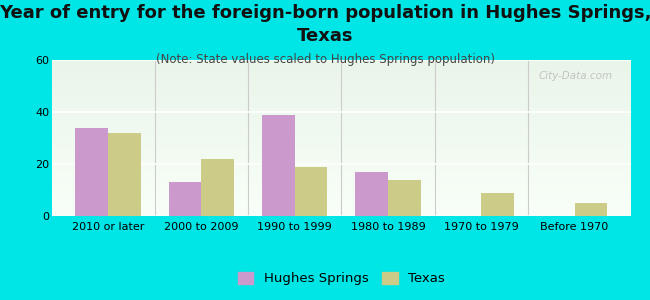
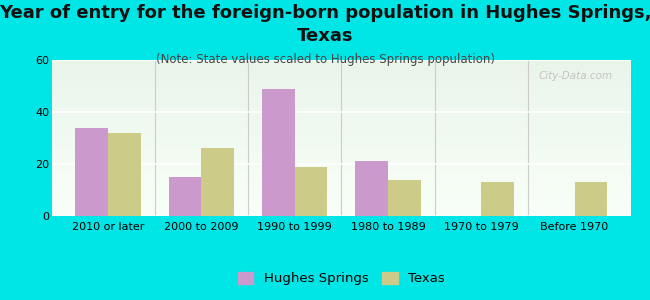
Hughes Springs/2000 to 2009: 13 -> 15
Texas/2000 to 2009: 22 -> 26
Hughes Springs/1990 to 1999: 39 -> 49
Hughes Springs/1980 to 1989: 17 -> 21
Texas/1970 to 1979: 9 -> 13
Texas/Before 1970: 5 -> 13
